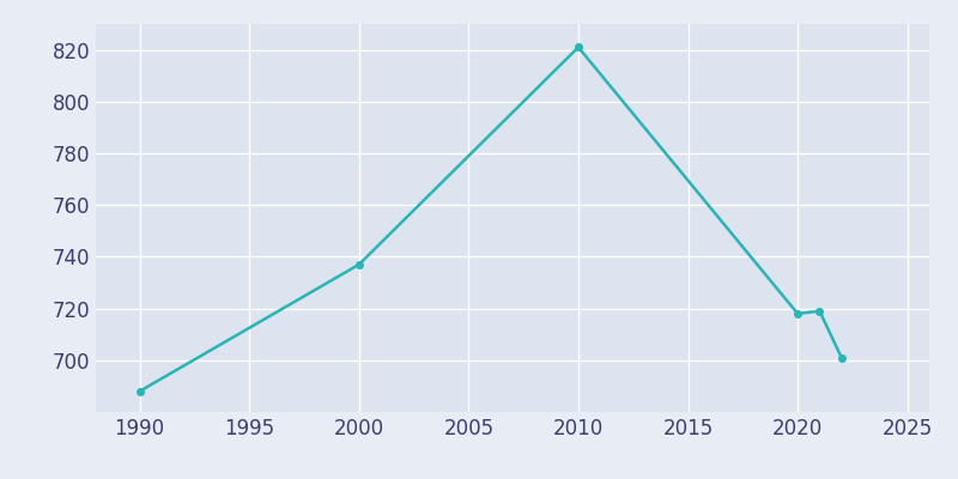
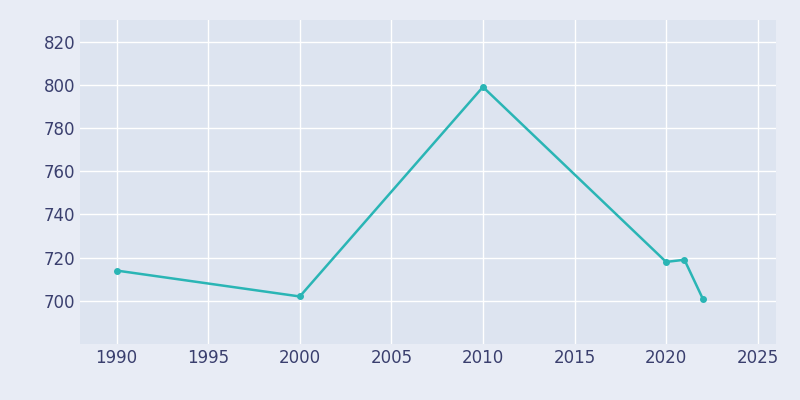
1990: 688 -> 714
2000: 737 -> 702
2010: 821 -> 799
